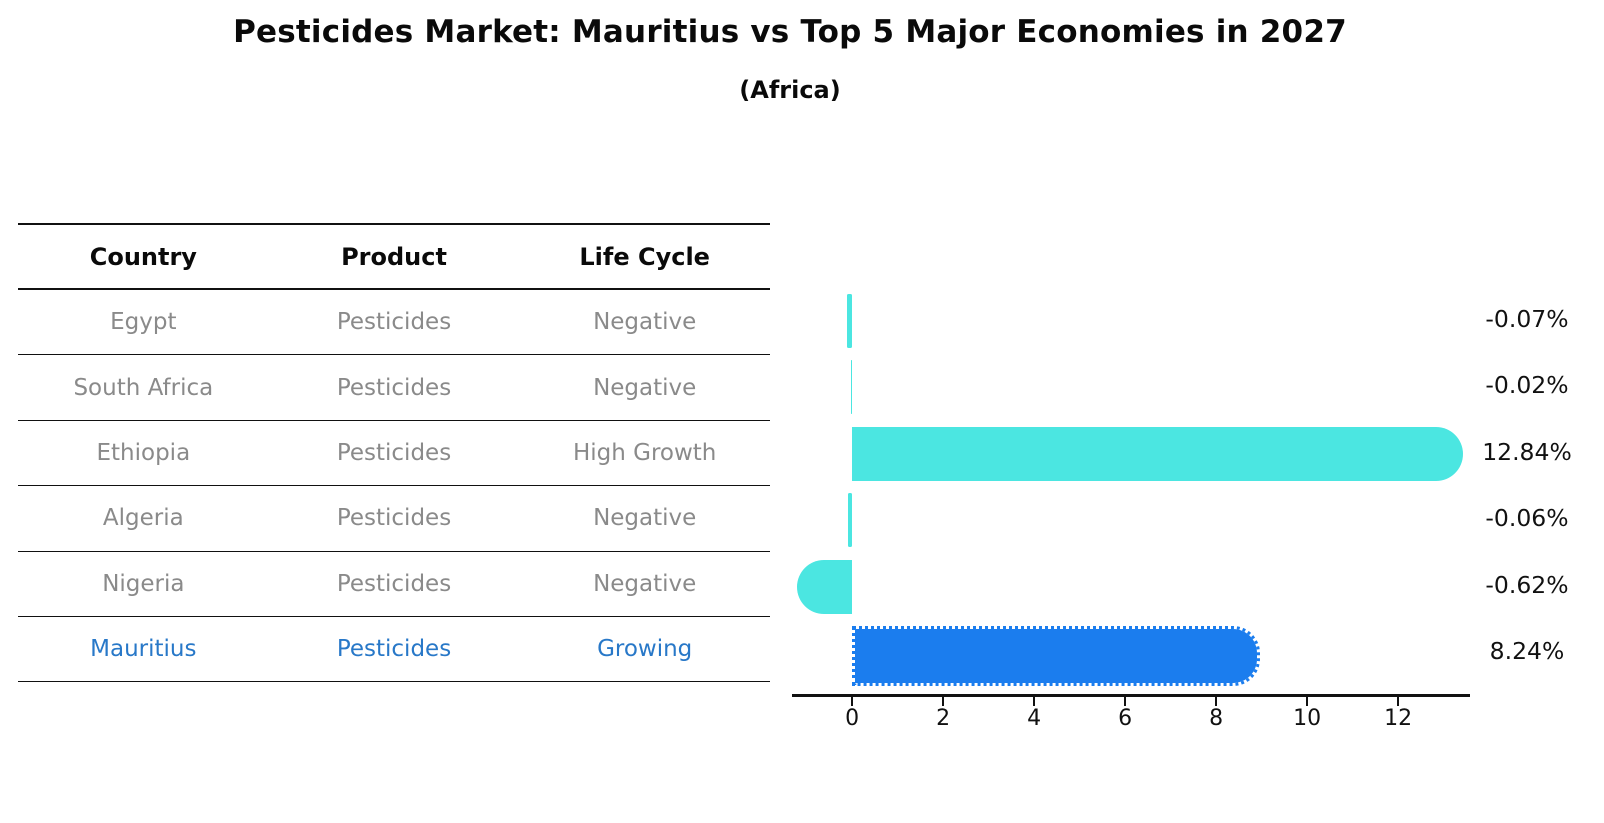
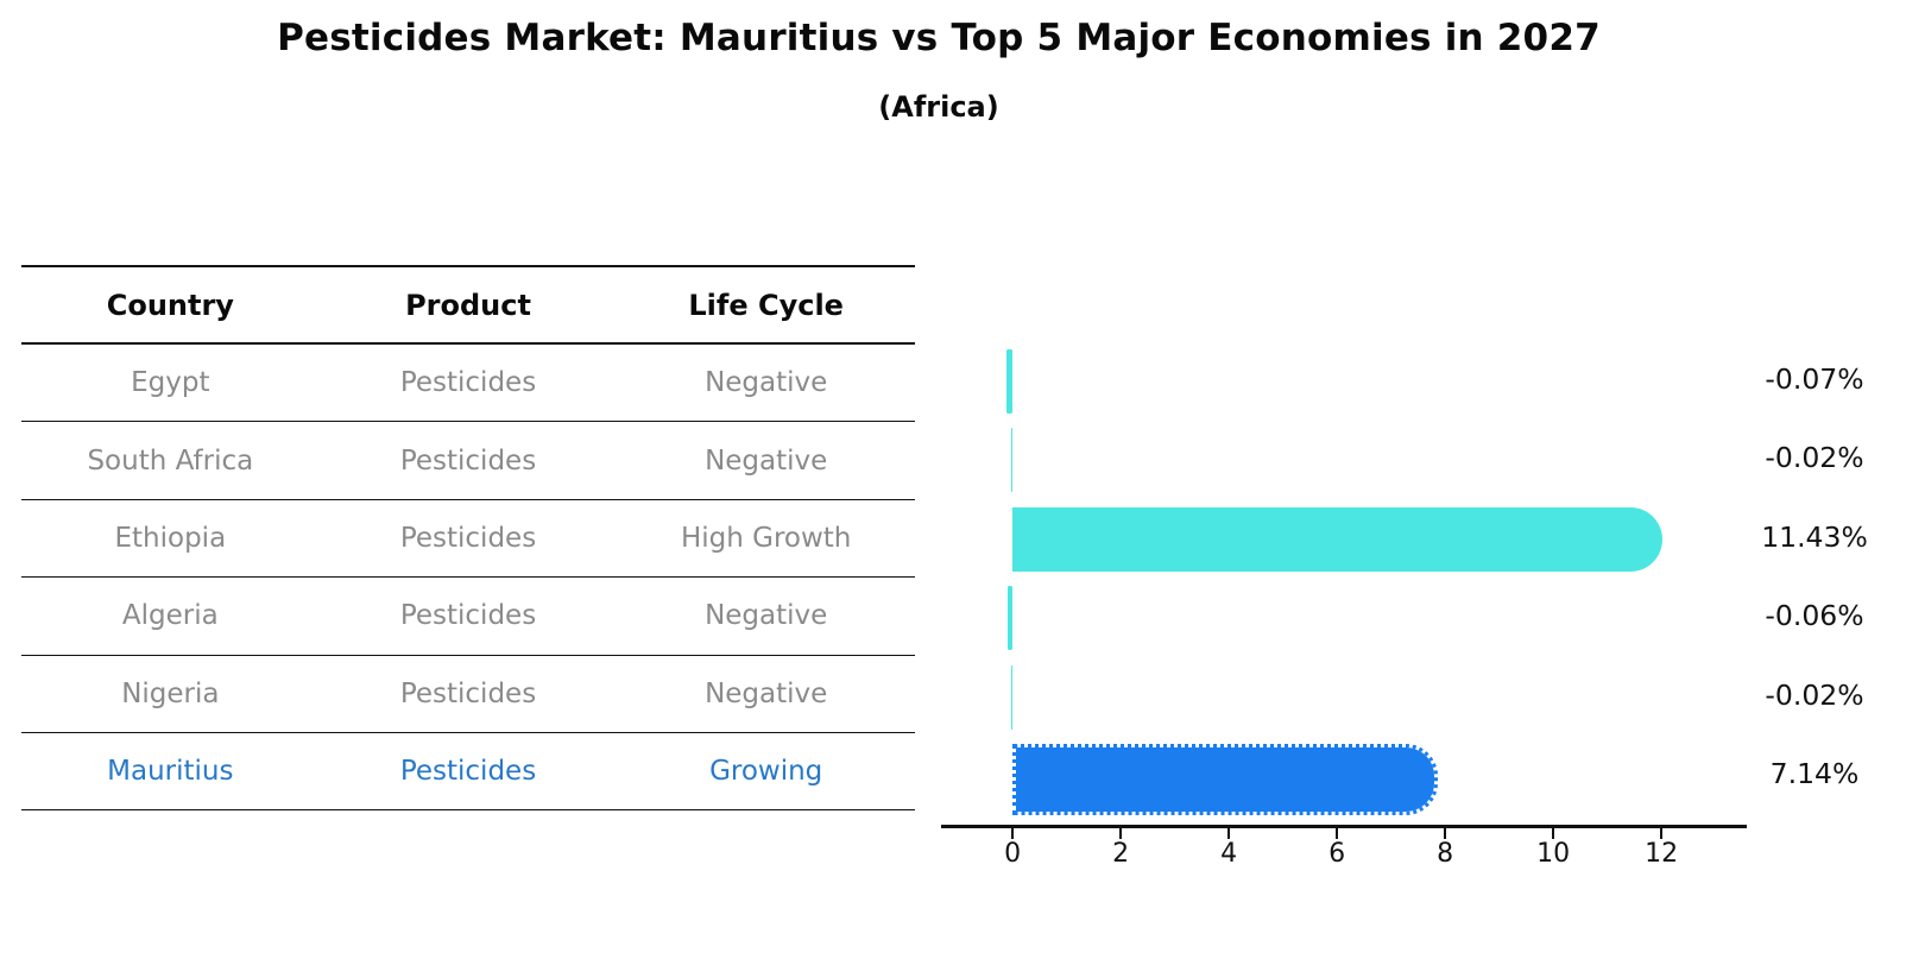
Ethiopia: 12.84% -> 11.43%
Nigeria: -0.62% -> -0.02%
Mauritius: 8.24% -> 7.14%
